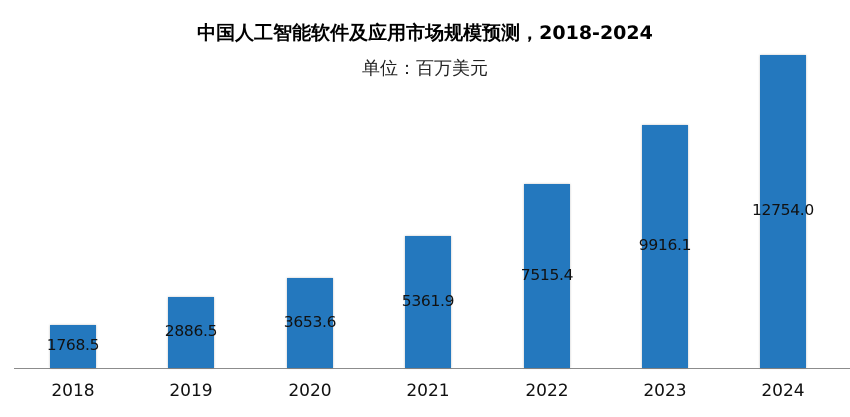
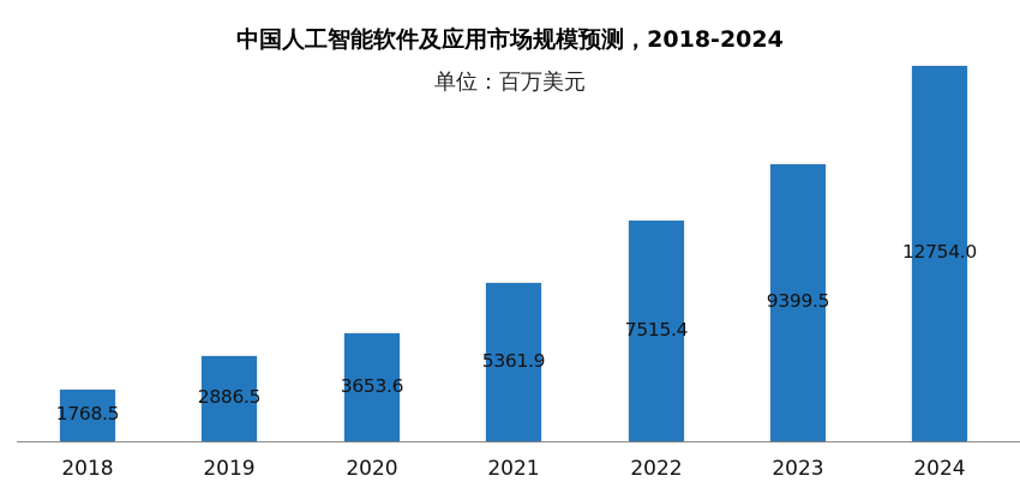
2023: 9916.1 -> 9399.5
